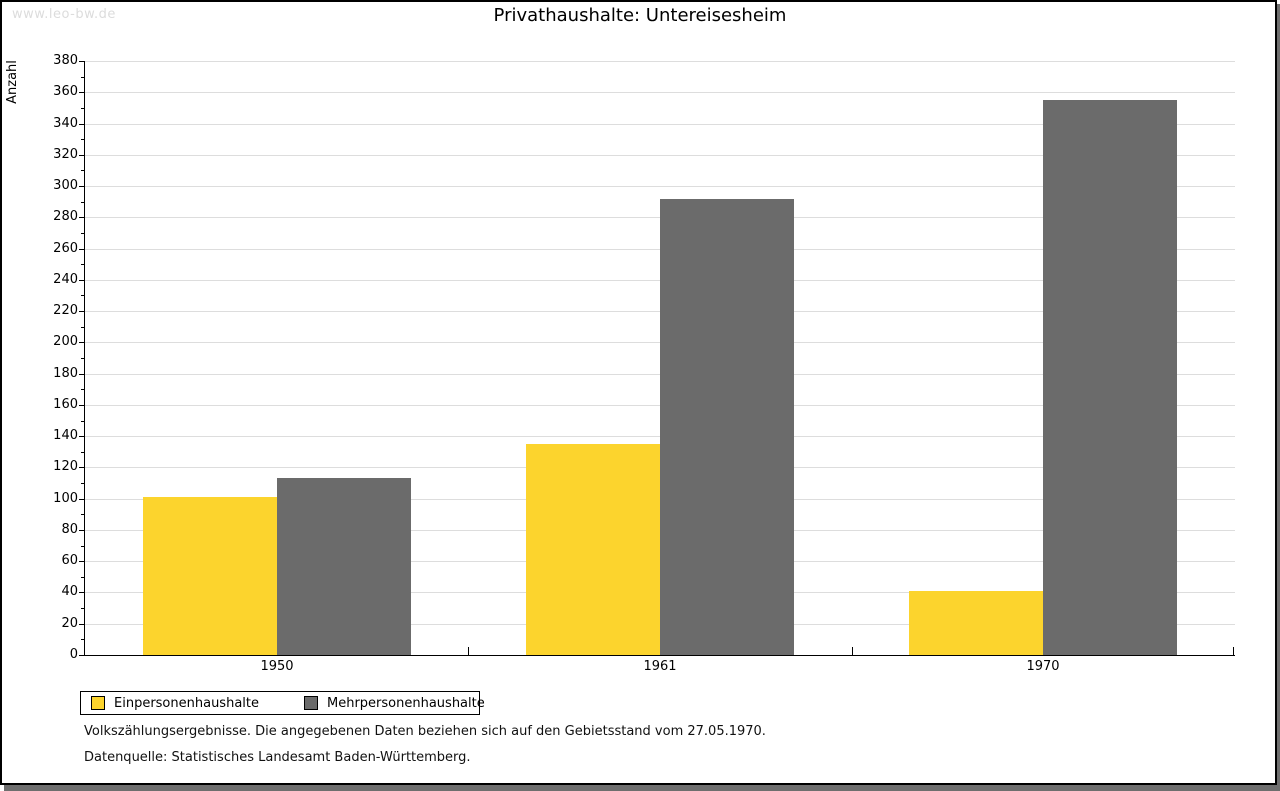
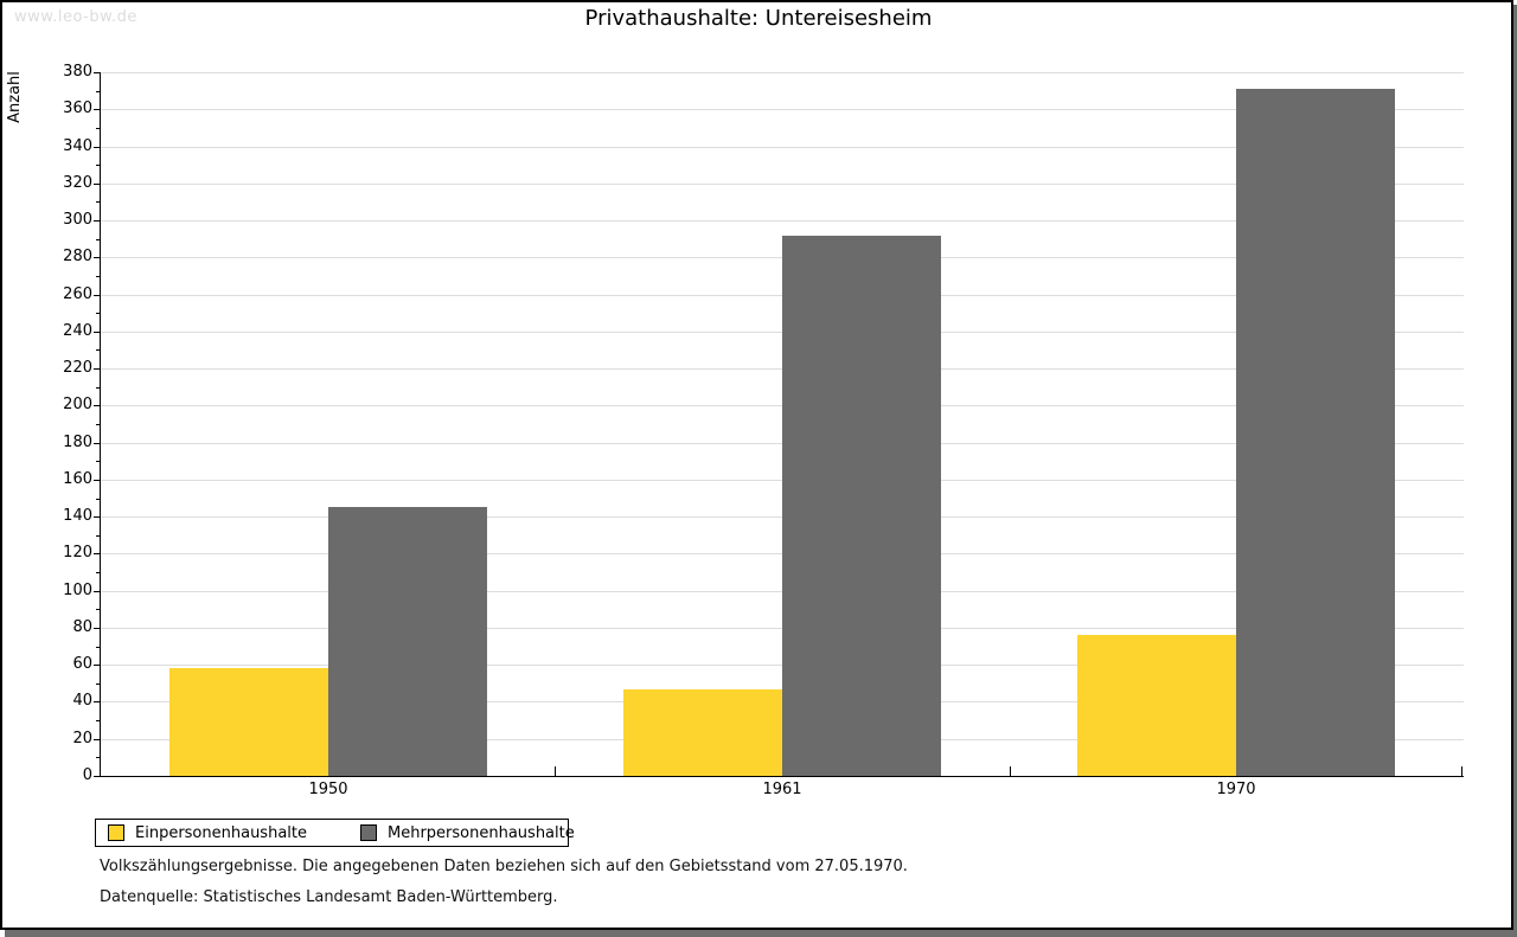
Einpersonenhaushalte/1950: 101 -> 58
Mehrpersonenhaushalte/1950: 113 -> 145
Einpersonenhaushalte/1961: 135 -> 47
Einpersonenhaushalte/1970: 41 -> 76
Mehrpersonenhaushalte/1970: 355 -> 371
